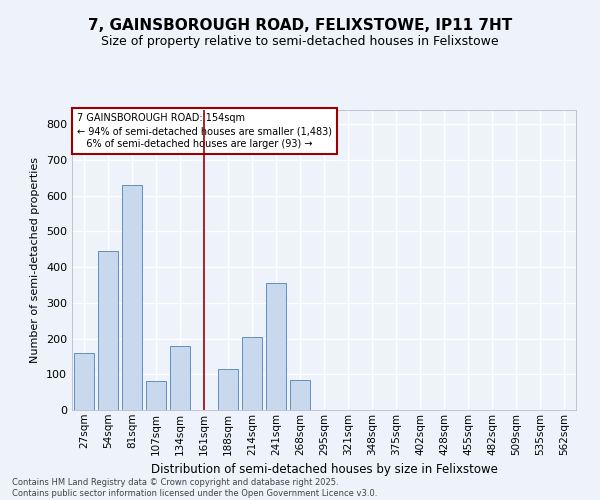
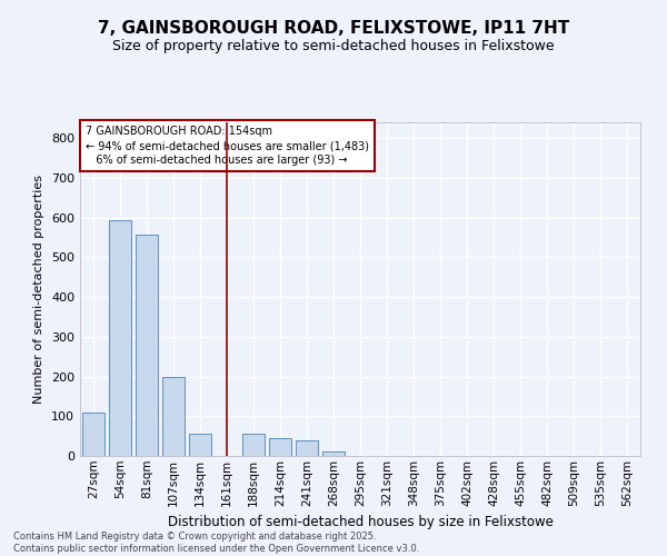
27sqm: 160 -> 108
54sqm: 445 -> 593
81sqm: 630 -> 558
107sqm: 80 -> 200
134sqm: 180 -> 55
188sqm: 115 -> 55
214sqm: 205 -> 45
241sqm: 355 -> 38
268sqm: 85 -> 10
